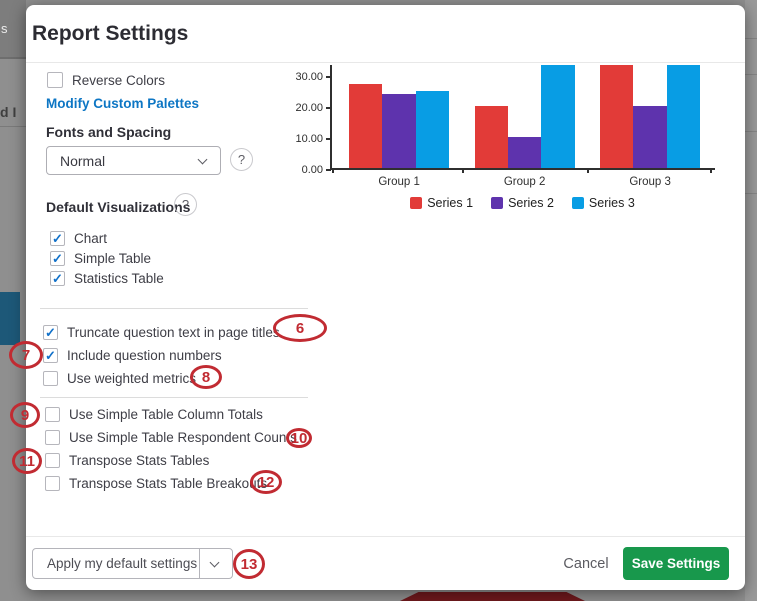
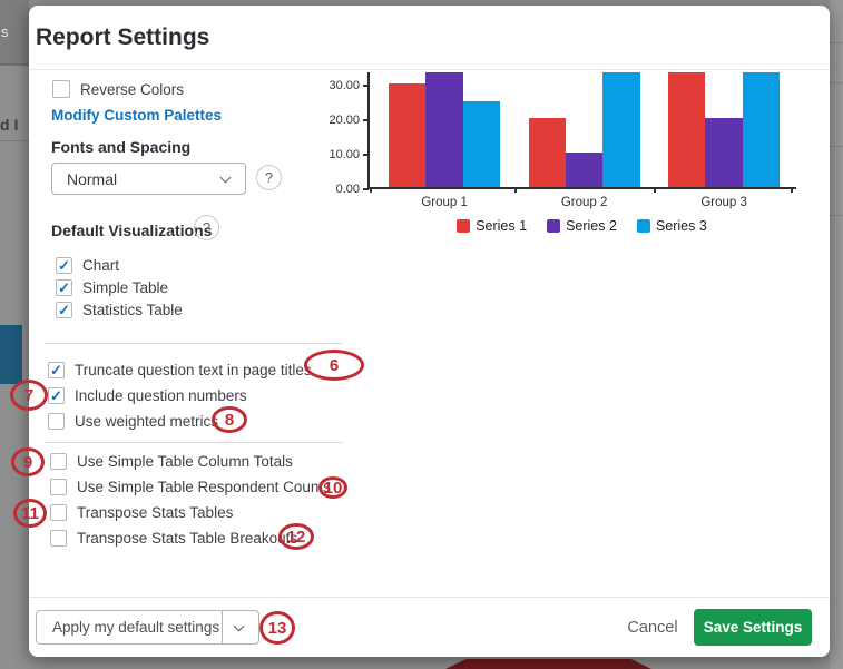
Series 1/Group 1: 27 -> 30
Series 2/Group 1: 24 -> 33
